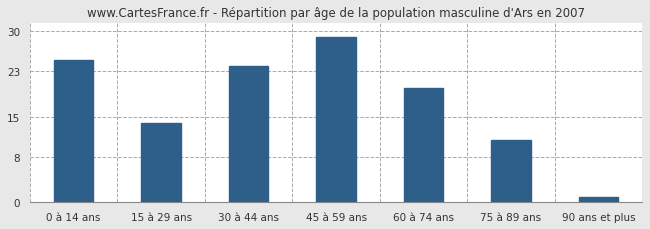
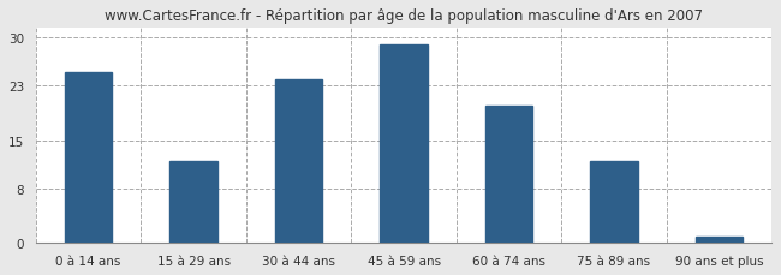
15 à 29 ans: 14 -> 12
75 à 89 ans: 11 -> 12
